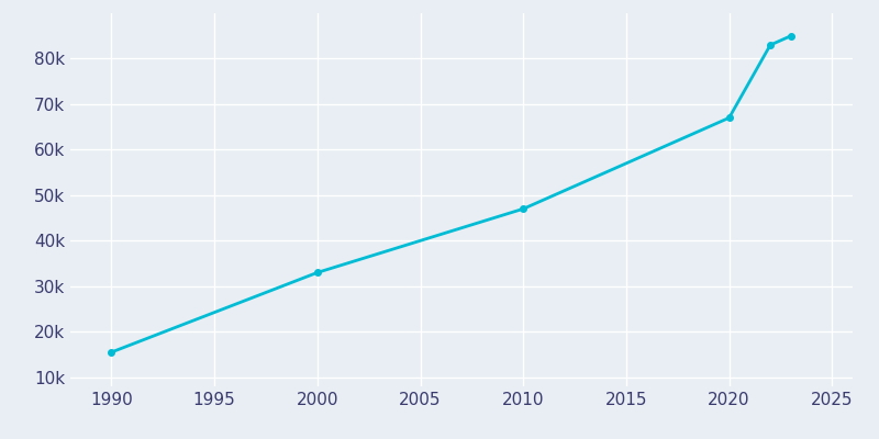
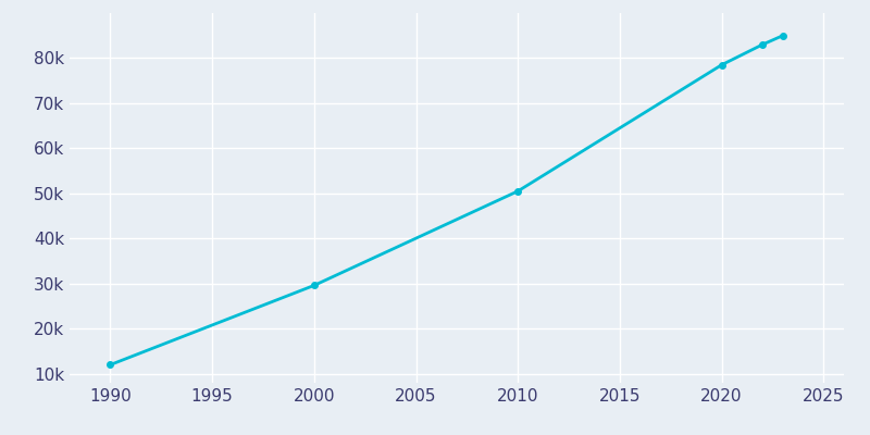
1990: 15.5k -> 12.0k
2000: 33.0k -> 29.6k
2010: 47.0k -> 50.5k
2020: 67.0k -> 78.5k
